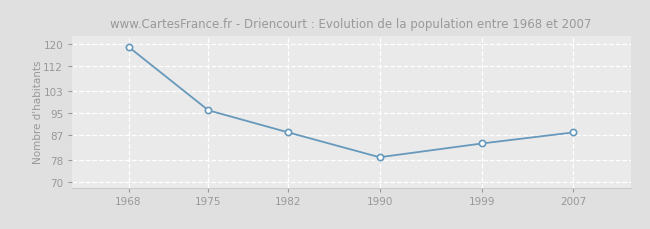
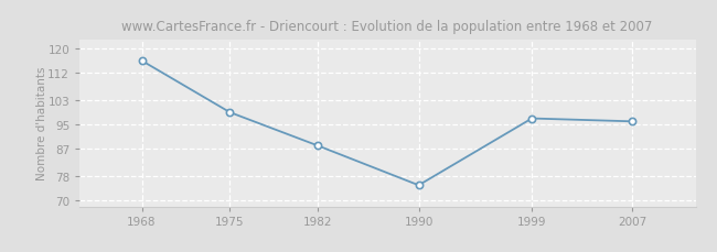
1968: 119 -> 116
1975: 96 -> 99
1990: 79 -> 75
1999: 84 -> 97
2007: 88 -> 96
